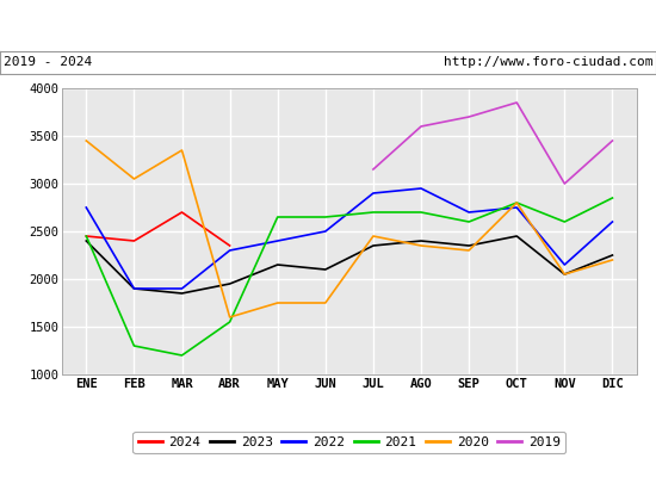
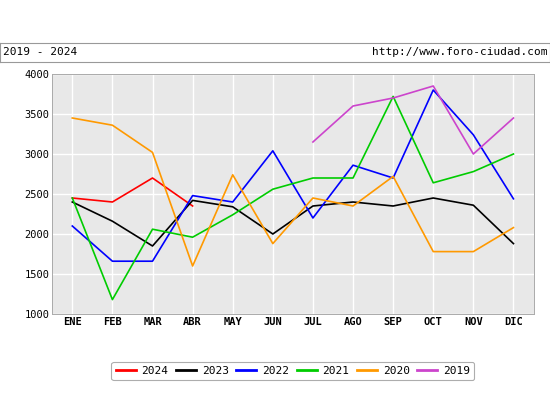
2022/ENE: 2750 -> 2100
2023/FEB: 1900 -> 2160
2022/FEB: 1900 -> 1660
2021/FEB: 1300 -> 1180
2020/FEB: 3050 -> 3360
2022/MAR: 1900 -> 1660
2021/MAR: 1200 -> 2060
2020/MAR: 3350 -> 3020
2023/ABR: 1950 -> 2420
2022/ABR: 2300 -> 2480
2021/ABR: 1550 -> 1960
2023/MAY: 2150 -> 2340
2021/MAY: 2650 -> 2240
2020/MAY: 1750 -> 2740
2023/JUN: 2100 -> 2000
2022/JUN: 2500 -> 3040
2021/JUN: 2650 -> 2560
2020/JUN: 1750 -> 1880
2022/JUL: 2900 -> 2200
2022/AGO: 2950 -> 2860
2021/SEP: 2600 -> 3720
2020/SEP: 2300 -> 2720
2022/OCT: 2750 -> 3800
2021/OCT: 2800 -> 2640
2020/OCT: 2800 -> 1780
2023/NOV: 2050 -> 2360
2022/NOV: 2150 -> 3240
2021/NOV: 2600 -> 2780
2020/NOV: 2050 -> 1780
2023/DIC: 2250 -> 1880
2022/DIC: 2600 -> 2440
2021/DIC: 2850 -> 3000
2020/DIC: 2200 -> 2080
